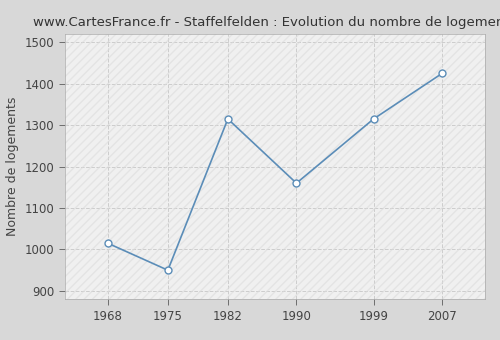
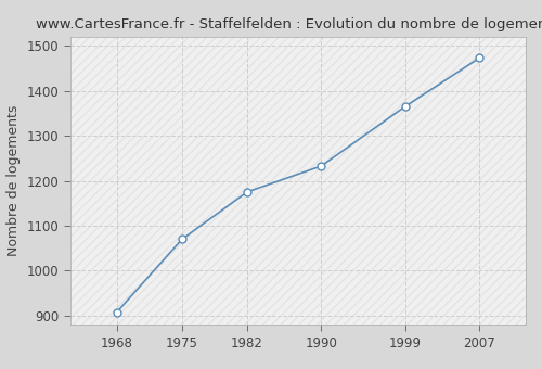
1968: 1015 -> 908
1975: 950 -> 1070
1982: 1315 -> 1175
1990: 1160 -> 1233
1999: 1315 -> 1365
2007: 1425 -> 1473
